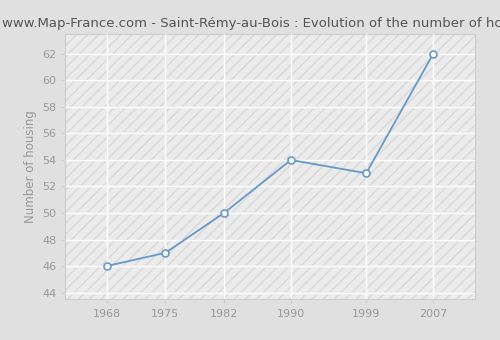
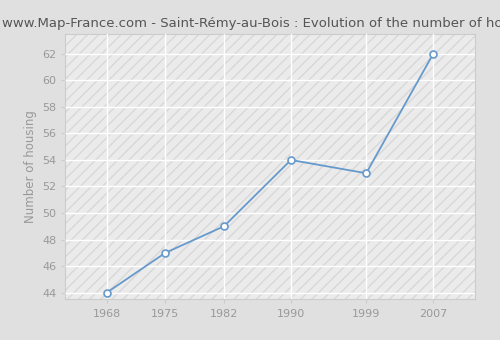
1968: 46 -> 44
1982: 50 -> 49
